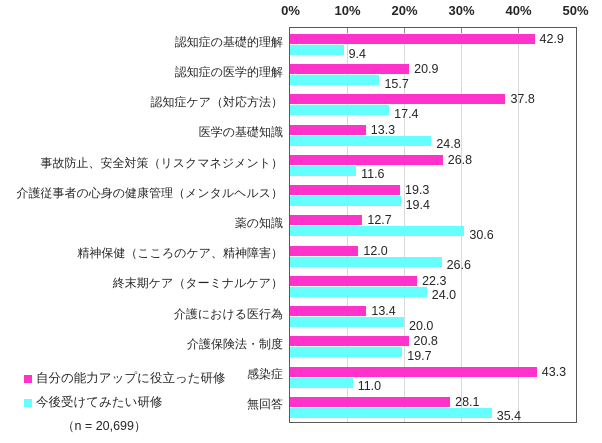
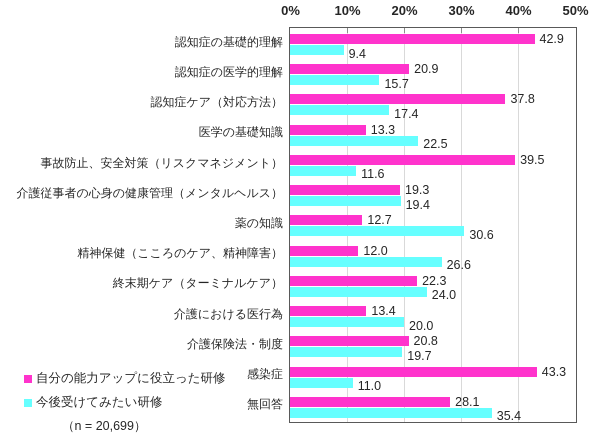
今後受けてみたい研修/医学の基礎知識: 24.8 -> 22.5
自分の能力アップに役立った研修/事故防止、安全対策（リスクマネジメント）: 26.8 -> 39.5
